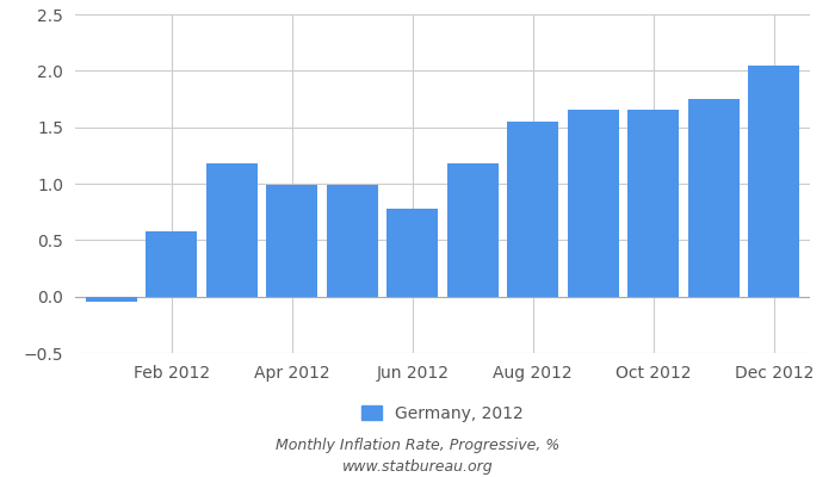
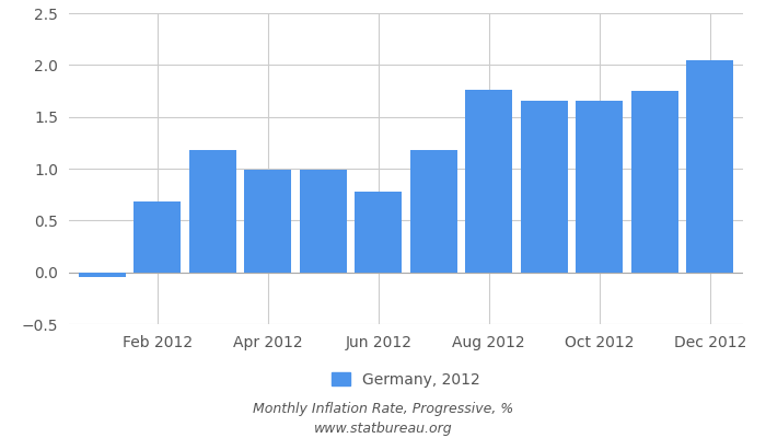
Feb 2012: 0.58 -> 0.68
Aug 2012: 1.55 -> 1.76
